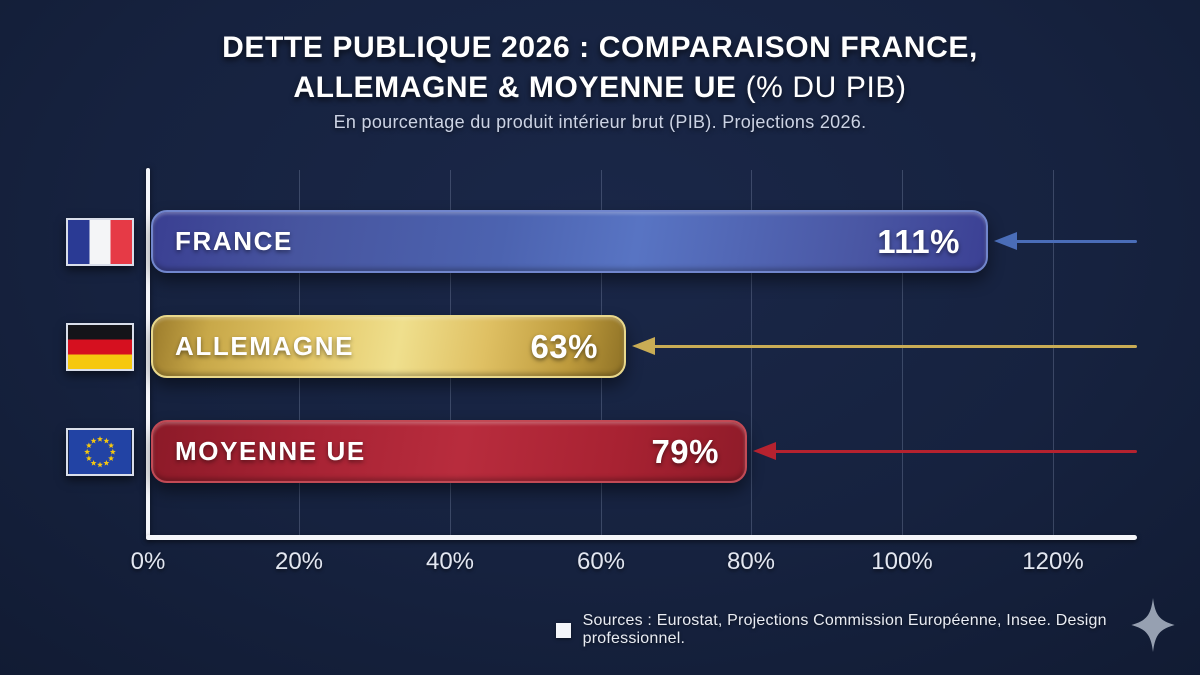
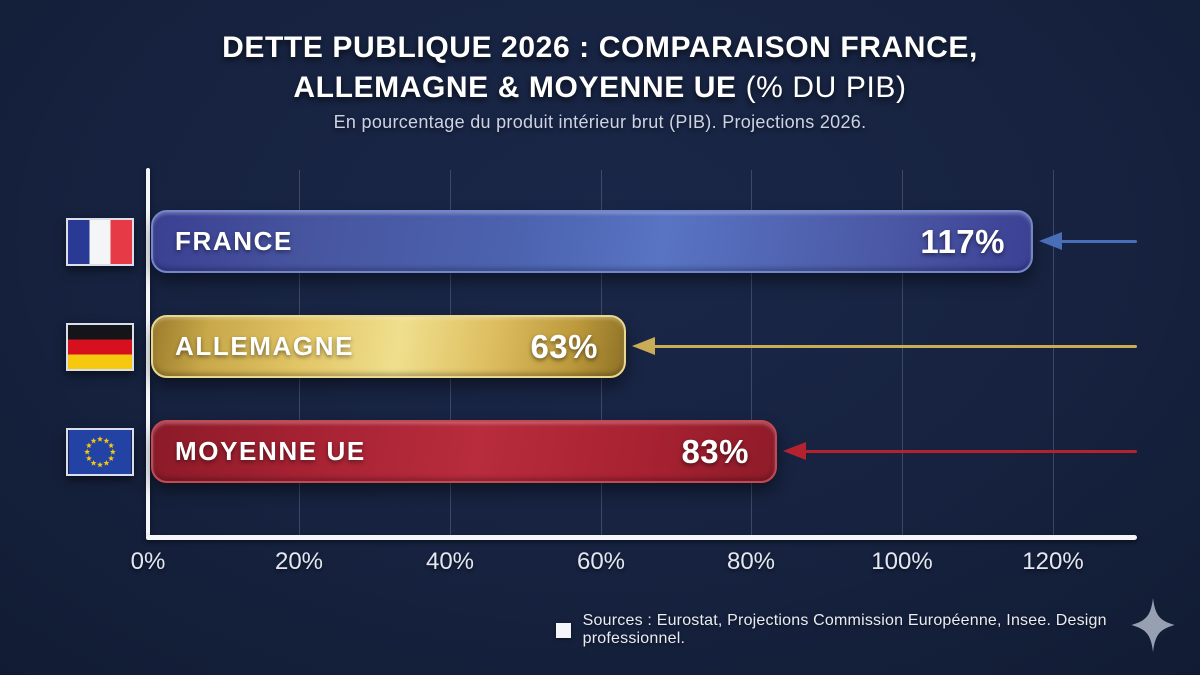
FRANCE: 111% -> 117%
MOYENNE UE: 79% -> 83%
